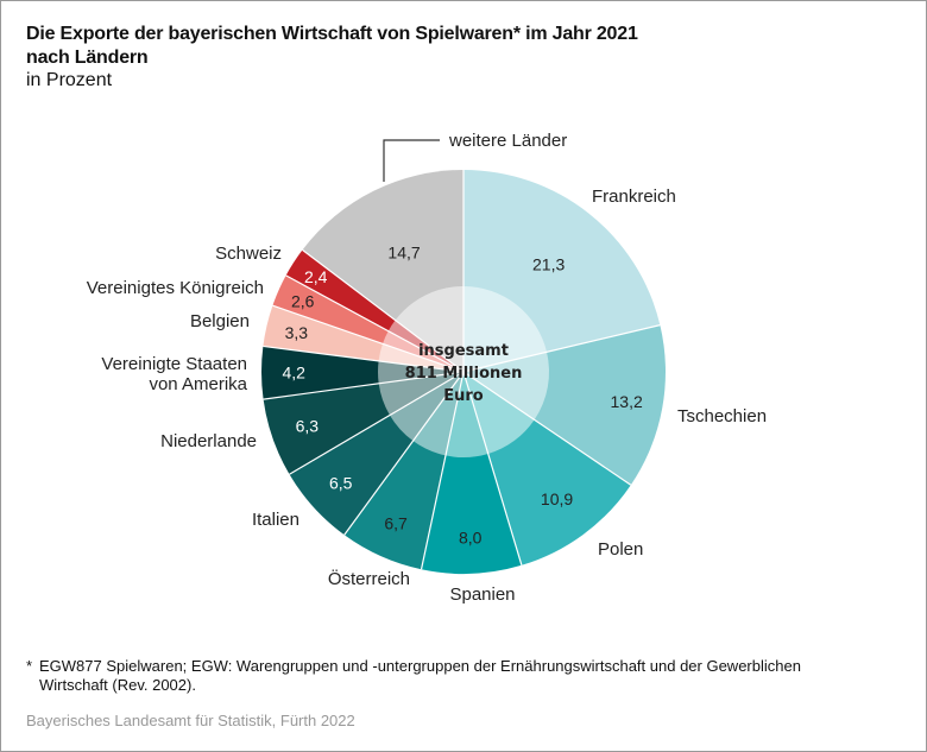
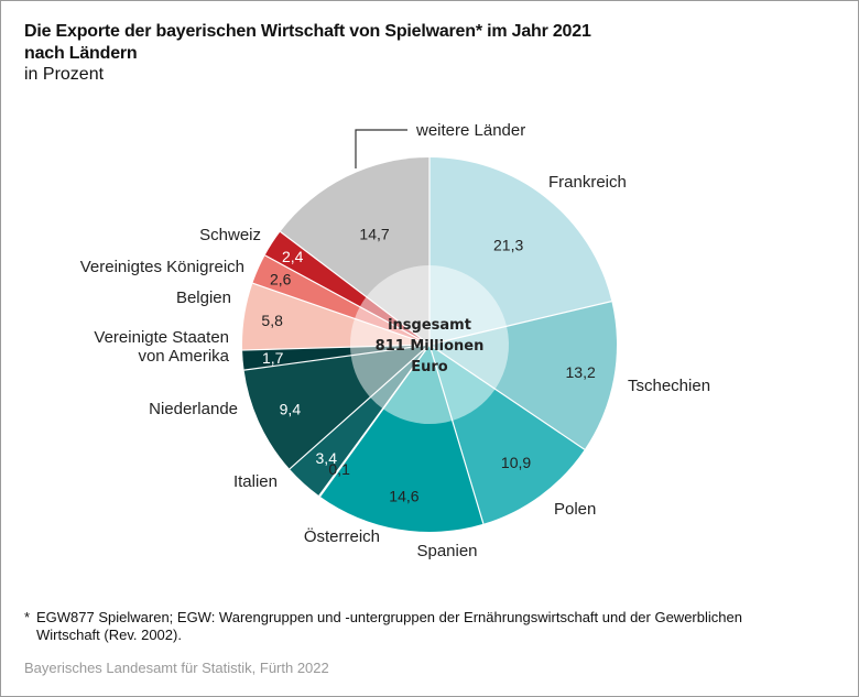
Spanien: 8,0 -> 14,6
Österreich: 6,7 -> 0,1
Italien: 6,5 -> 3,4
Niederlande: 6,3 -> 9,4
Vereinigte Staaten von Amerika: 4,2 -> 1,7
Belgien: 3,3 -> 5,8
